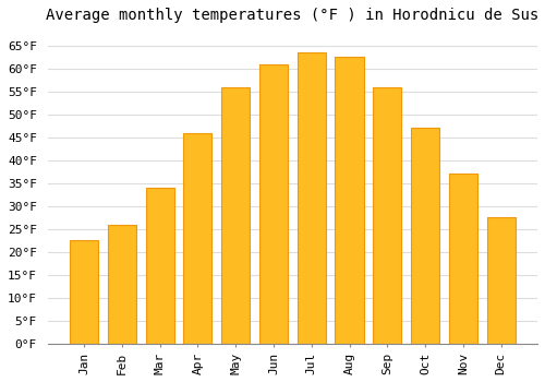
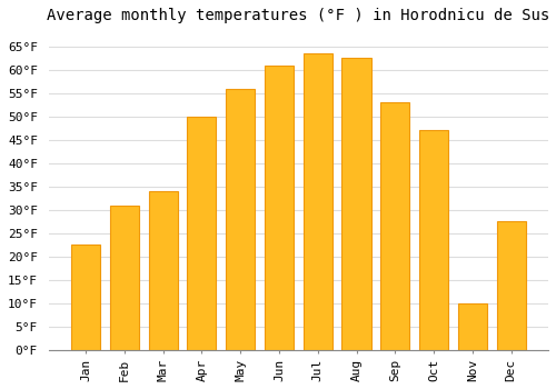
Feb: 26.0°F -> 31.0°F
Apr: 46.0°F -> 50.0°F
Sep: 56.0°F -> 53.0°F
Nov: 37.0°F -> 10.0°F
